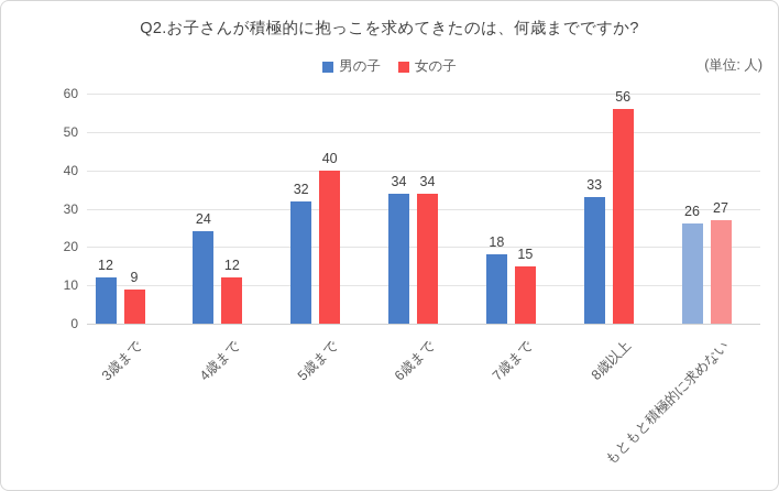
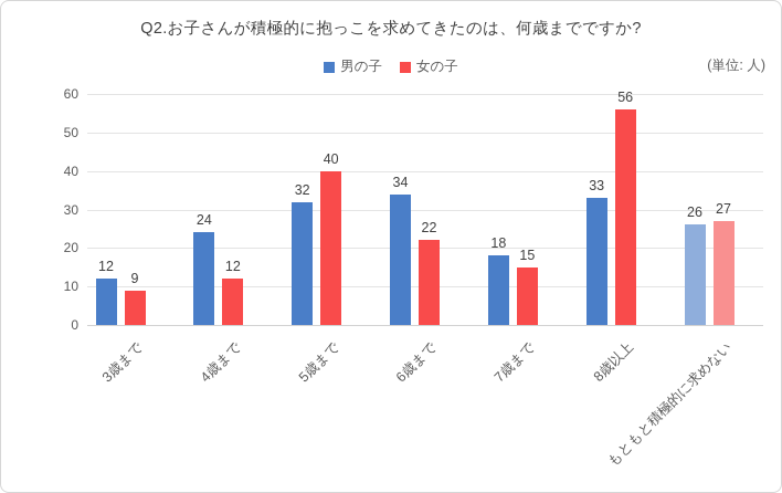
女の子/6歳まで: 34 -> 22
